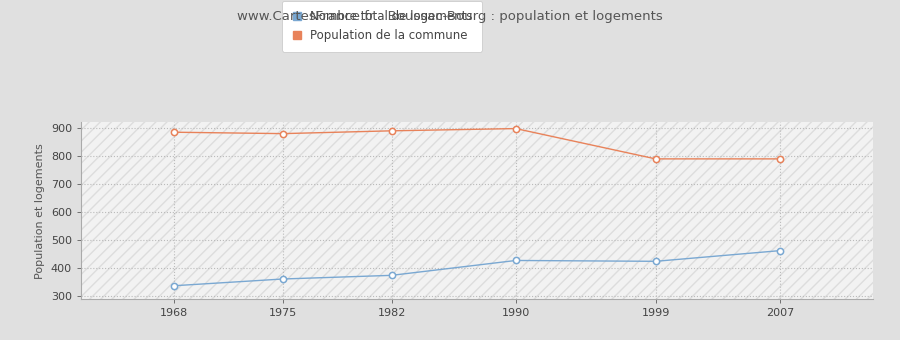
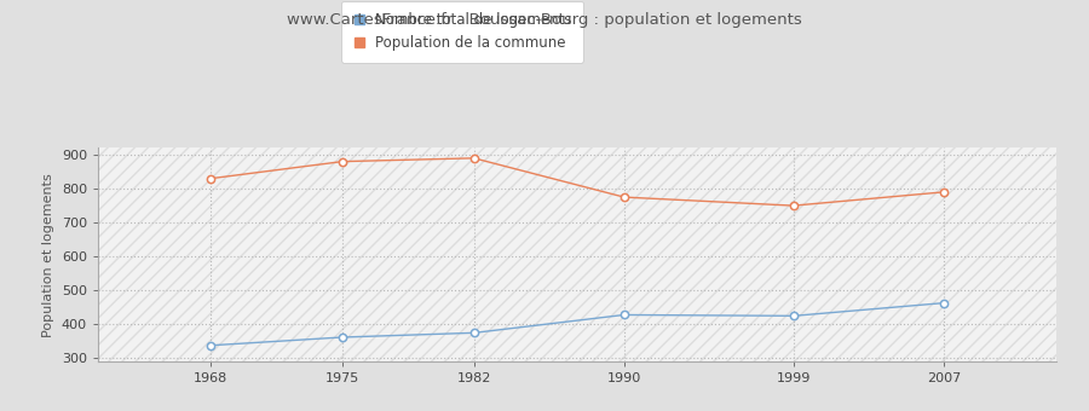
Population de la commune/1968: 885 -> 830
Population de la commune/1990: 898 -> 775
Population de la commune/1999: 790 -> 750
